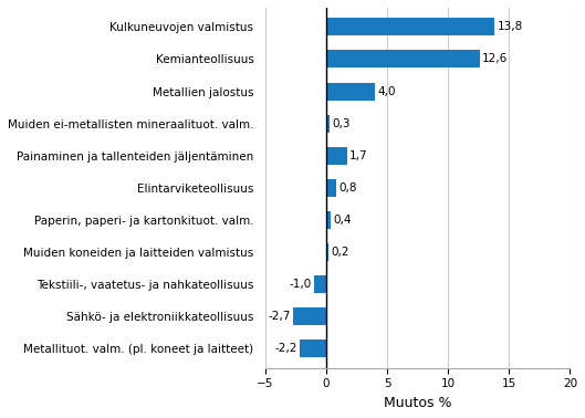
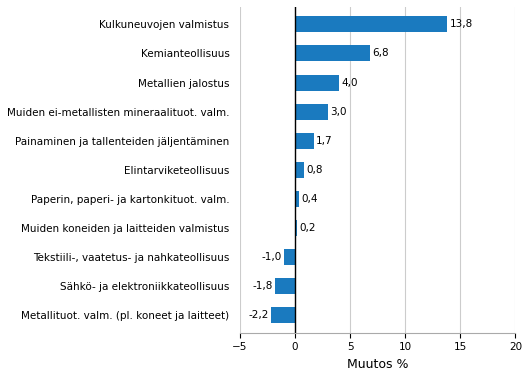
Kemianteollisuus: 12,6 -> 6,8
Muiden ei-metallisten mineraalituot. valm.: 0,3 -> 3,0
Sähkö- ja elektroniikkateollisuus: -2,7 -> -1,8
